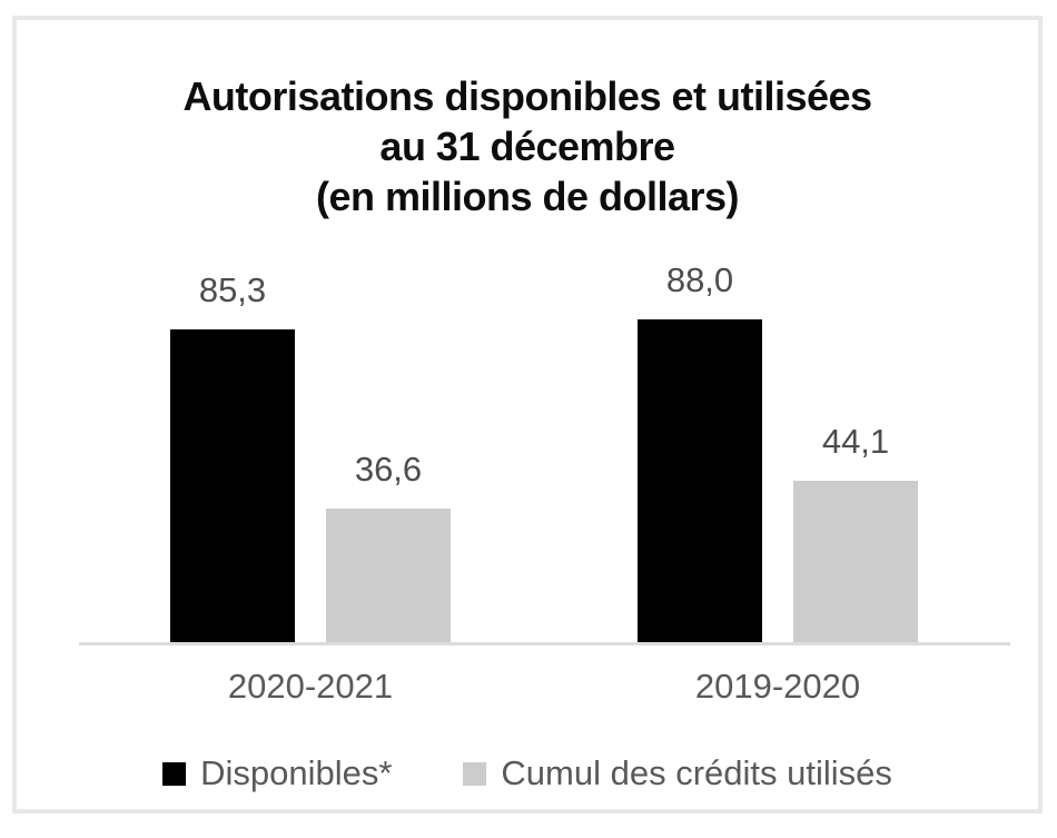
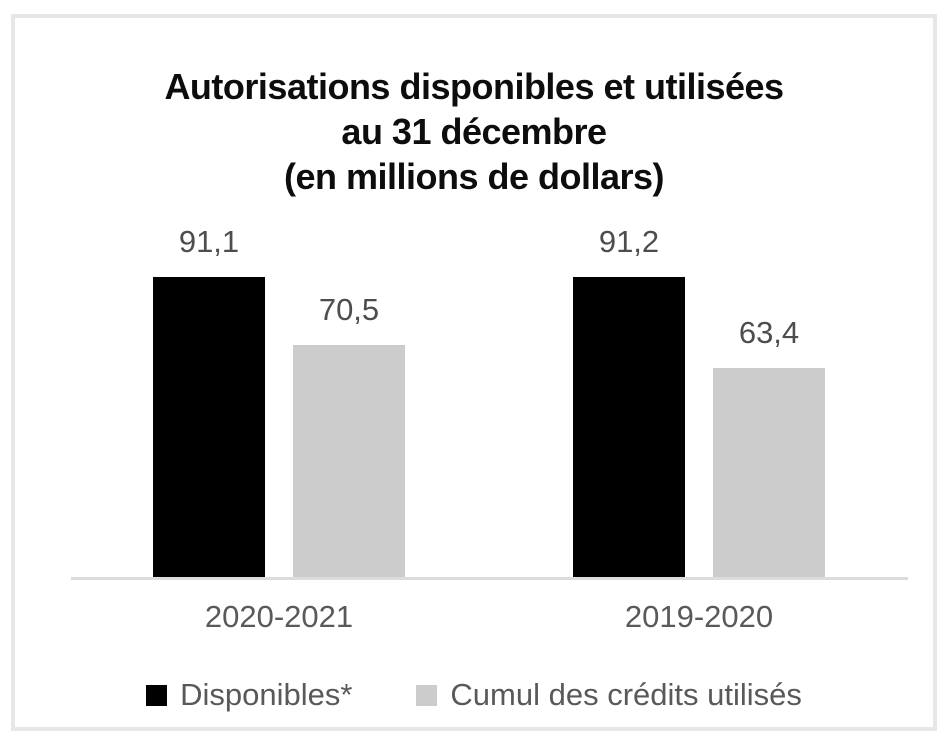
Disponibles*/2020-2021: 85,3 -> 91,1
Cumul des crédits utilisés/2020-2021: 36,6 -> 70,5
Disponibles*/2019-2020: 88,0 -> 91,2
Cumul des crédits utilisés/2019-2020: 44,1 -> 63,4
